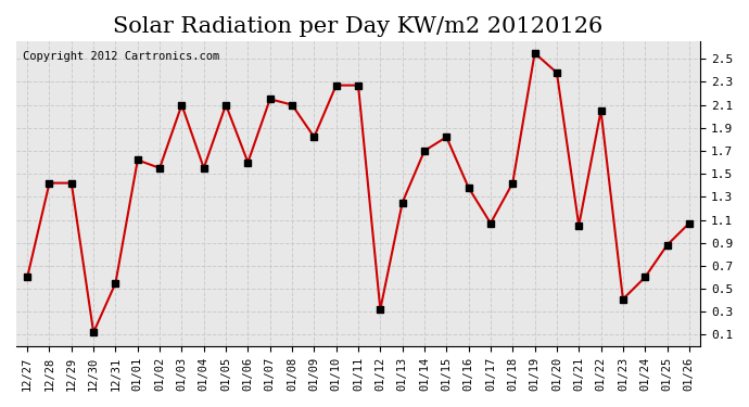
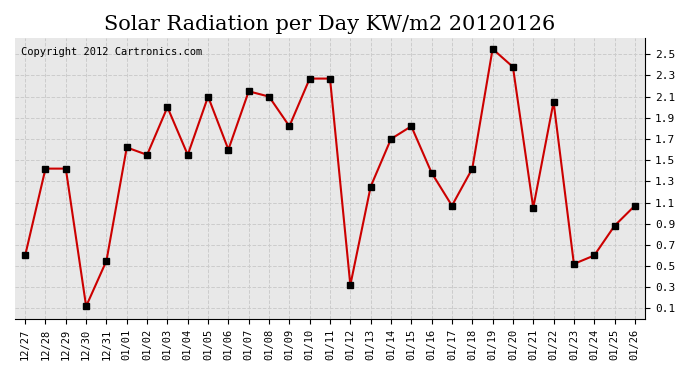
01/03: 2.10 -> 2.00
01/23: 0.41 -> 0.52
